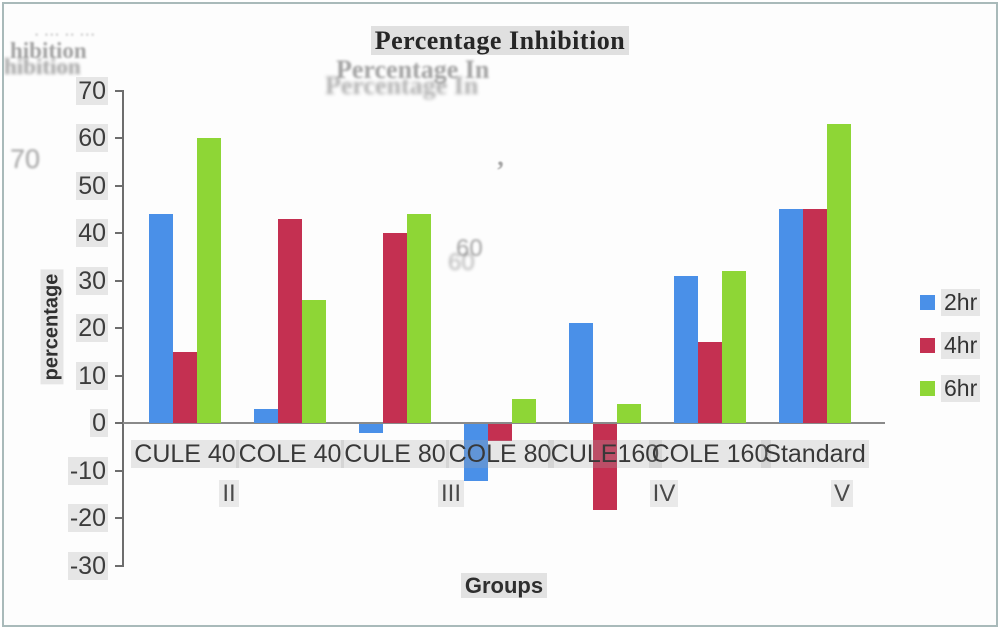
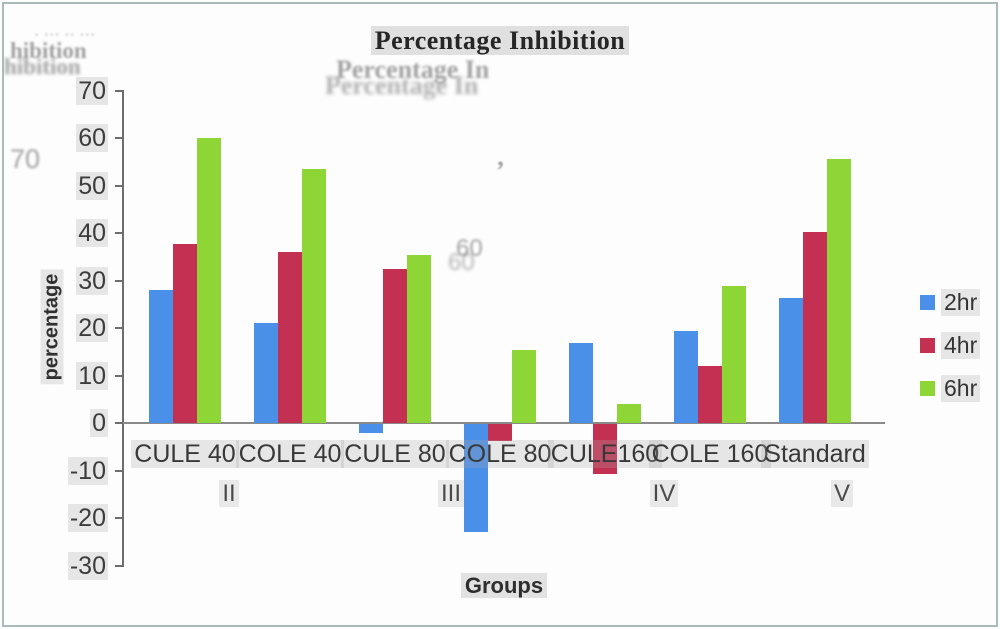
2hr/CULE 40: 44 -> 28
4hr/CULE 40: 15 -> 38
2hr/COLE 40: 3 -> 21
4hr/COLE 40: 43 -> 36
6hr/COLE 40: 26 -> 54
4hr/CULE 80: 40 -> 32
6hr/CULE 80: 44 -> 35
2hr/COLE 80: -12 -> -23
6hr/COLE 80: 5 -> 15
2hr/CULE160: 21 -> 17
4hr/CULE160: -18 -> -10
2hr/COLE 160: 31 -> 19
4hr/COLE 160: 17 -> 12
6hr/COLE 160: 32 -> 29
2hr/Standard: 45 -> 26
4hr/Standard: 45 -> 40
6hr/Standard: 63 -> 56
